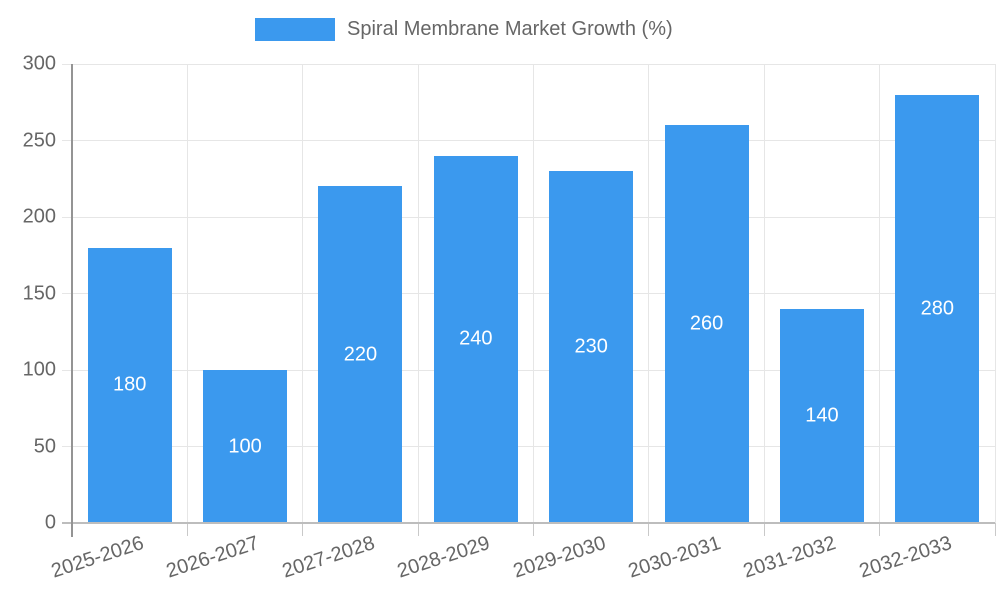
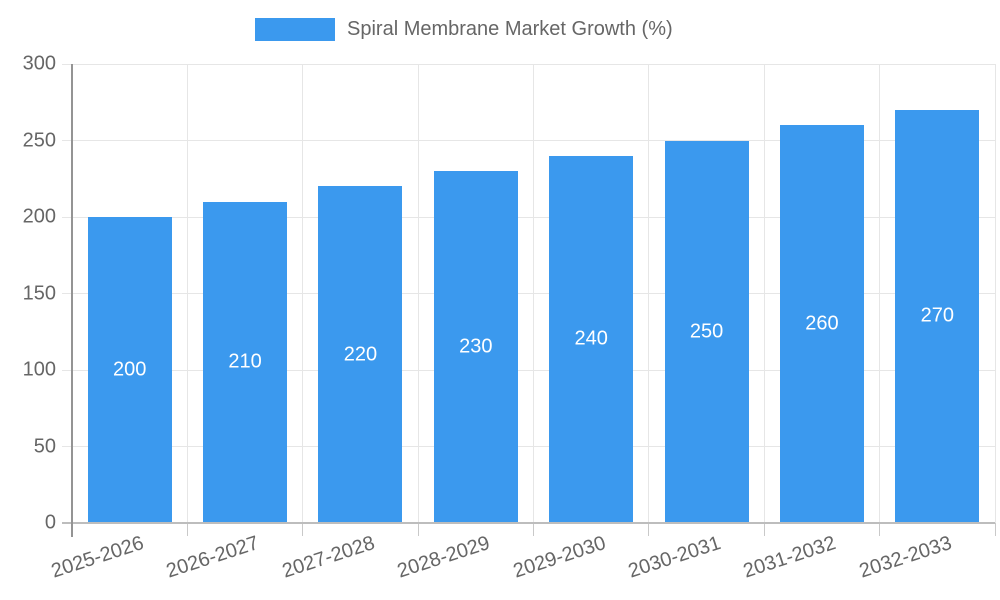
2025-2026: 180 -> 200
2026-2027: 100 -> 210
2028-2029: 240 -> 230
2029-2030: 230 -> 240
2030-2031: 260 -> 250
2031-2032: 140 -> 260
2032-2033: 280 -> 270
